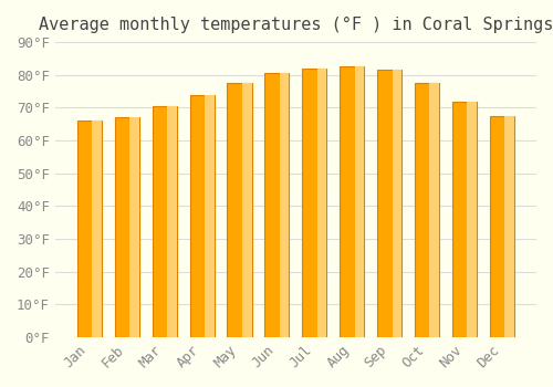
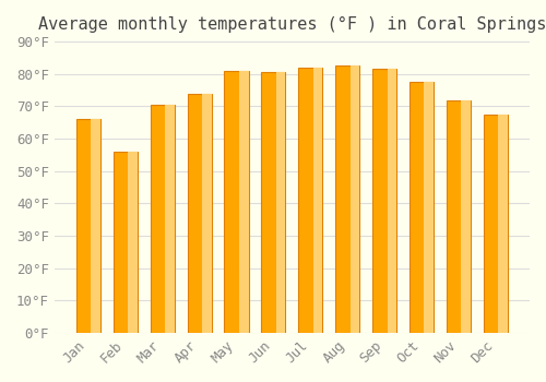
Feb: 67.0°F -> 56.0°F
May: 77.5°F -> 81.0°F
